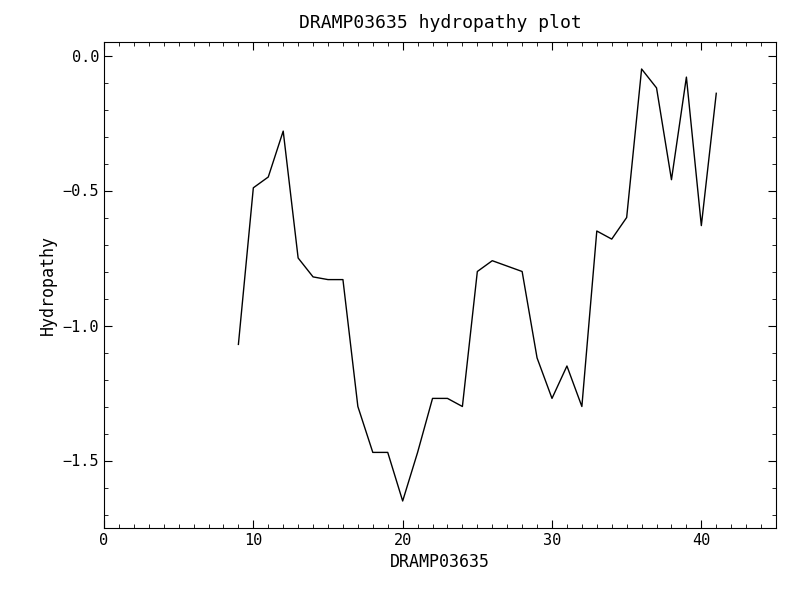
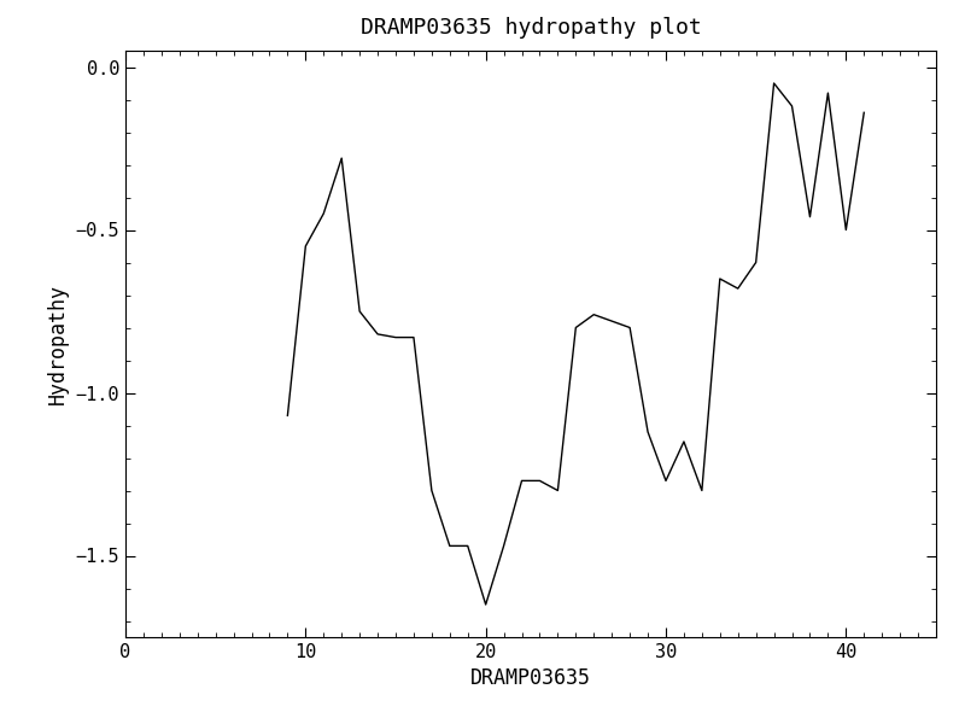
10: -0.49 -> -0.55
40: -0.63 -> -0.50
